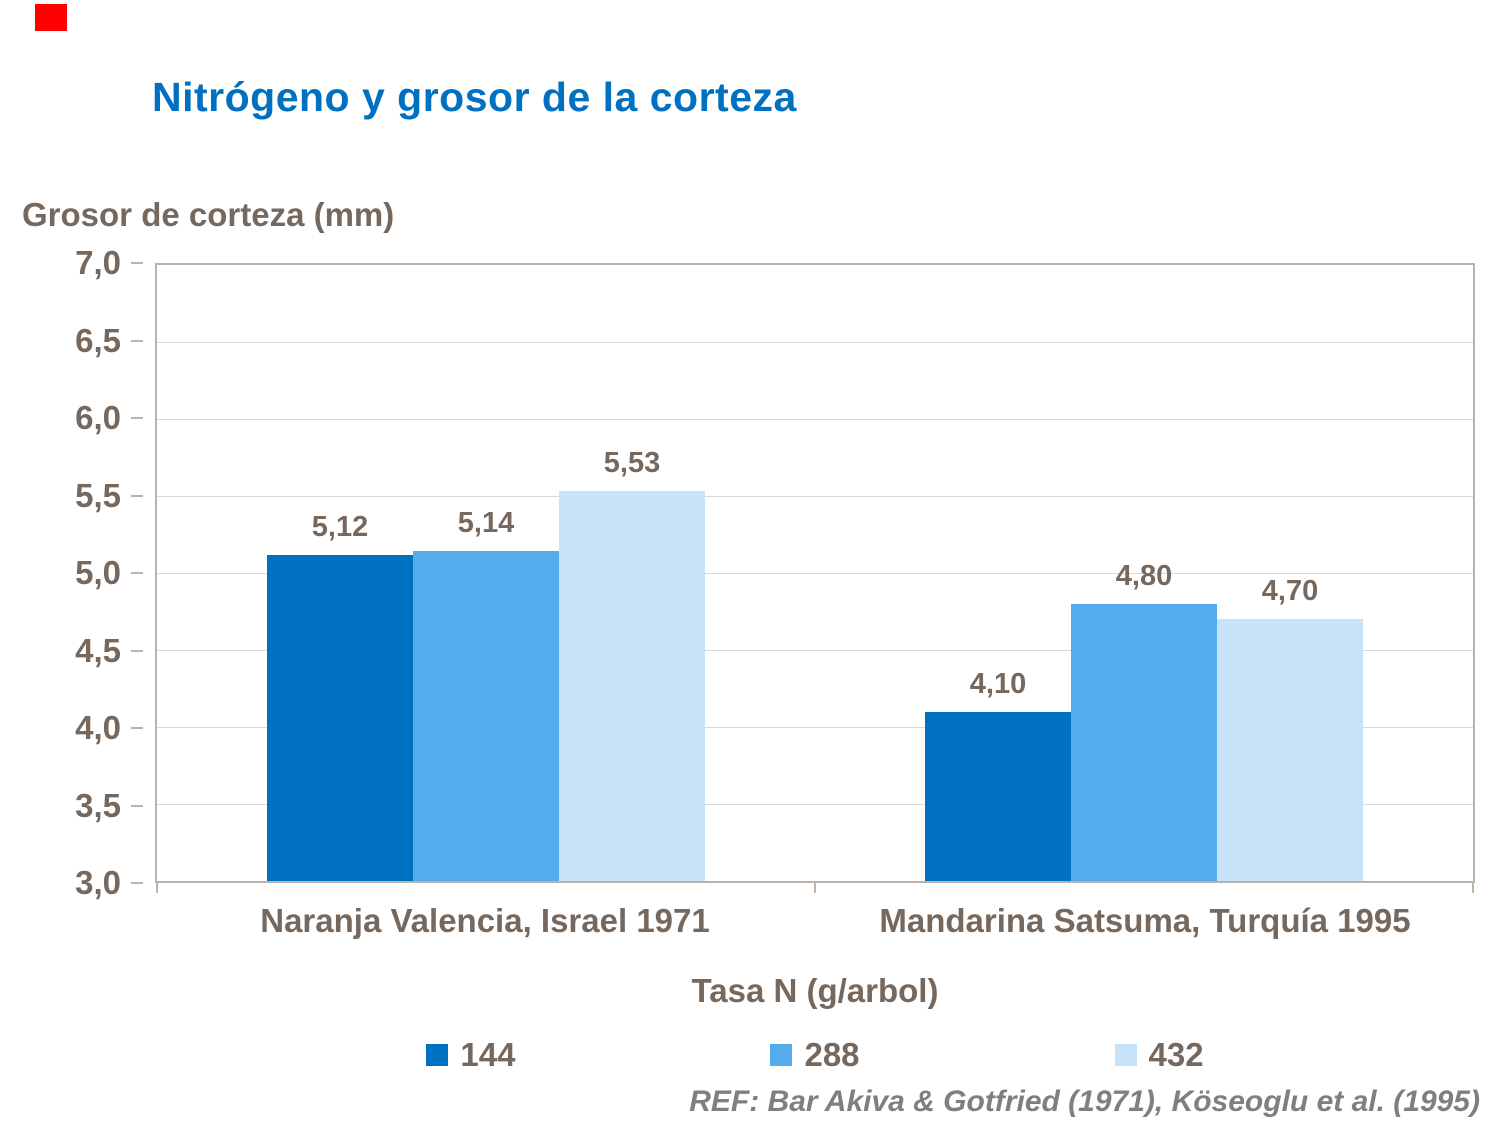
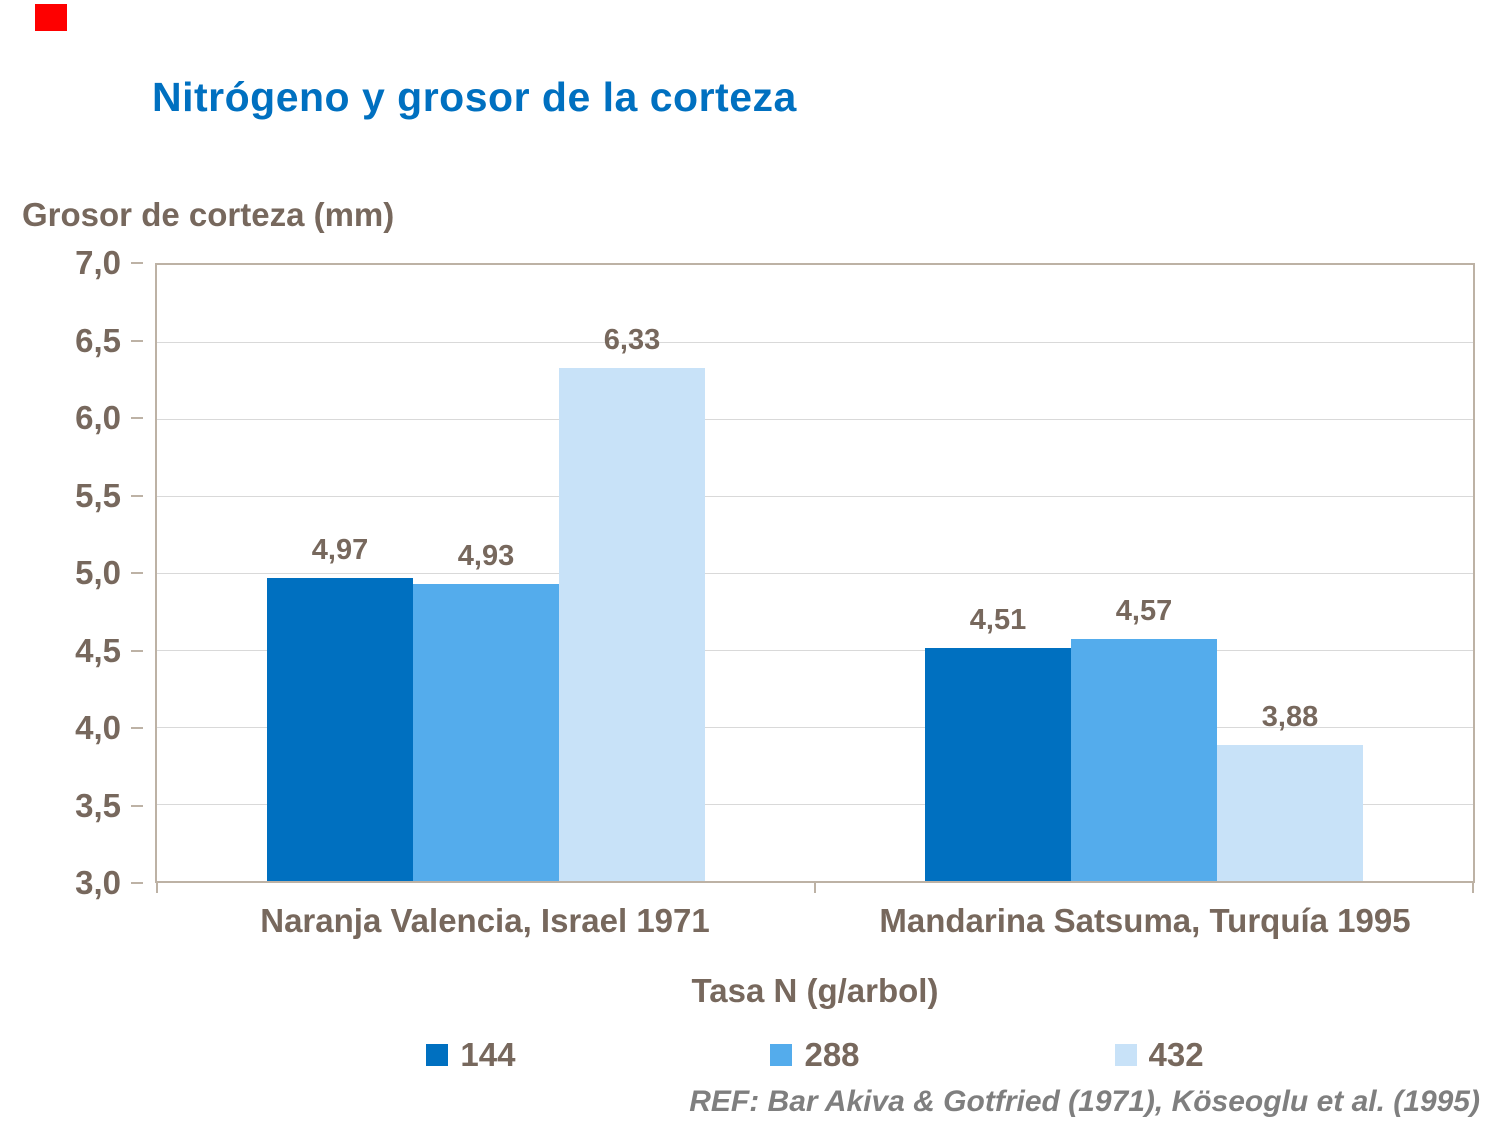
144/Naranja Valencia, Israel 1971: 5,12 -> 4,97
288/Naranja Valencia, Israel 1971: 5,14 -> 4,93
432/Naranja Valencia, Israel 1971: 5,53 -> 6,33
144/Mandarina Satsuma, Turquía 1995: 4,10 -> 4,51
288/Mandarina Satsuma, Turquía 1995: 4,80 -> 4,57
432/Mandarina Satsuma, Turquía 1995: 4,70 -> 3,88
